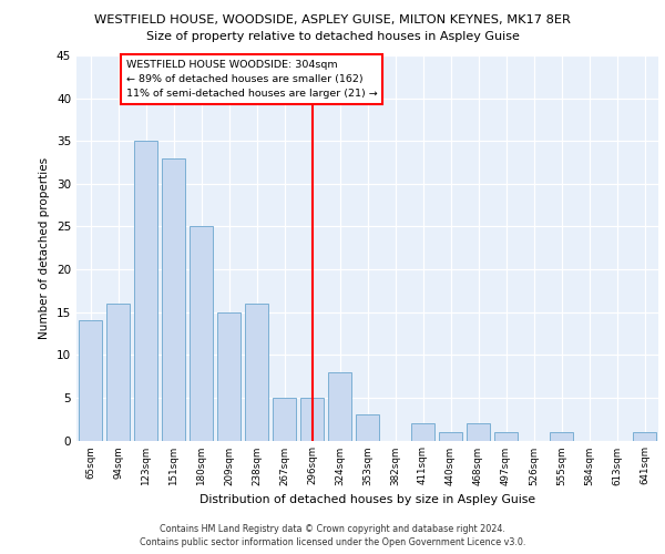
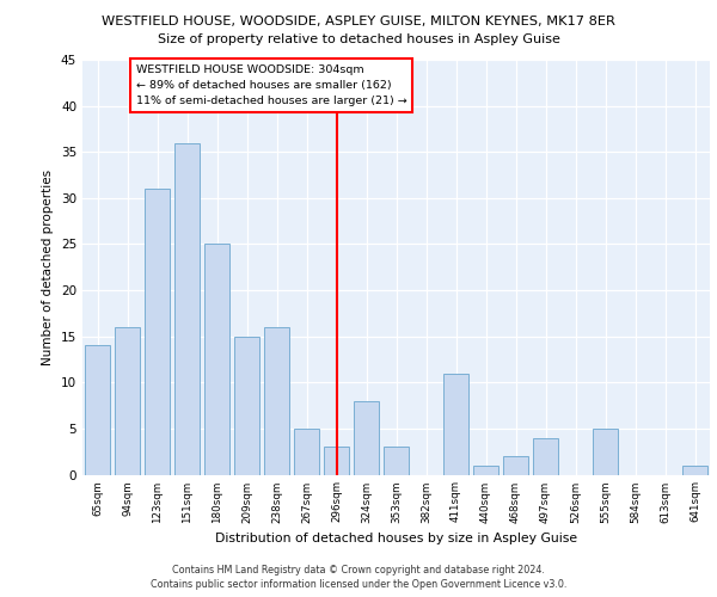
123sqm: 35 -> 31
151sqm: 33 -> 36
296sqm: 5 -> 3
411sqm: 2 -> 11
497sqm: 1 -> 4
555sqm: 1 -> 5
